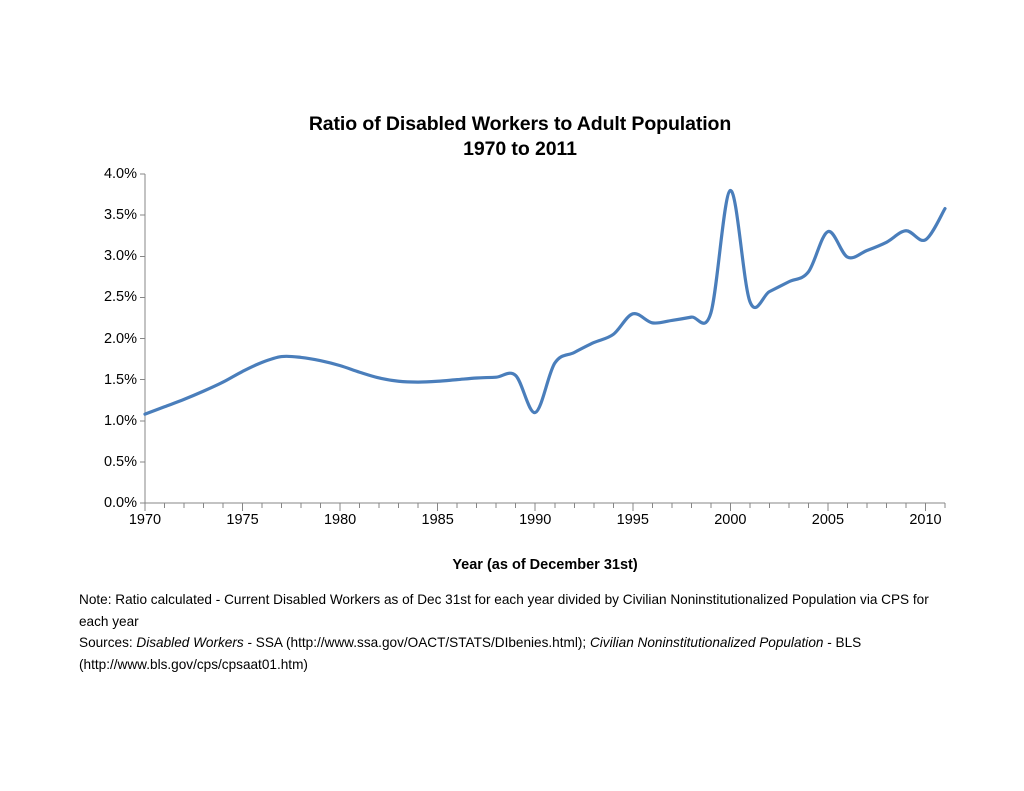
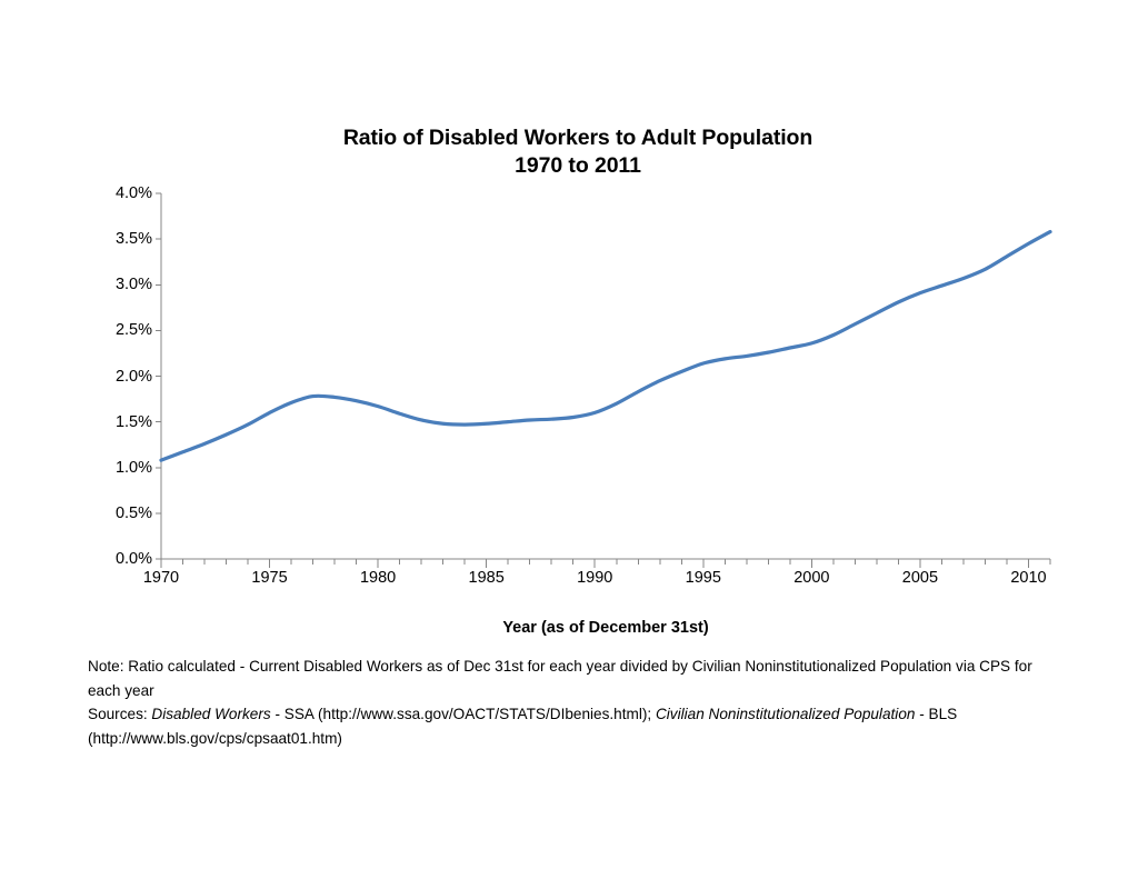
1990: 1.1% -> 1.6%
1995: 2.3% -> 2.1%
2000: 3.8% -> 2.4%
2005: 3.3% -> 2.9%
2010: 3.2% -> 3.5%
